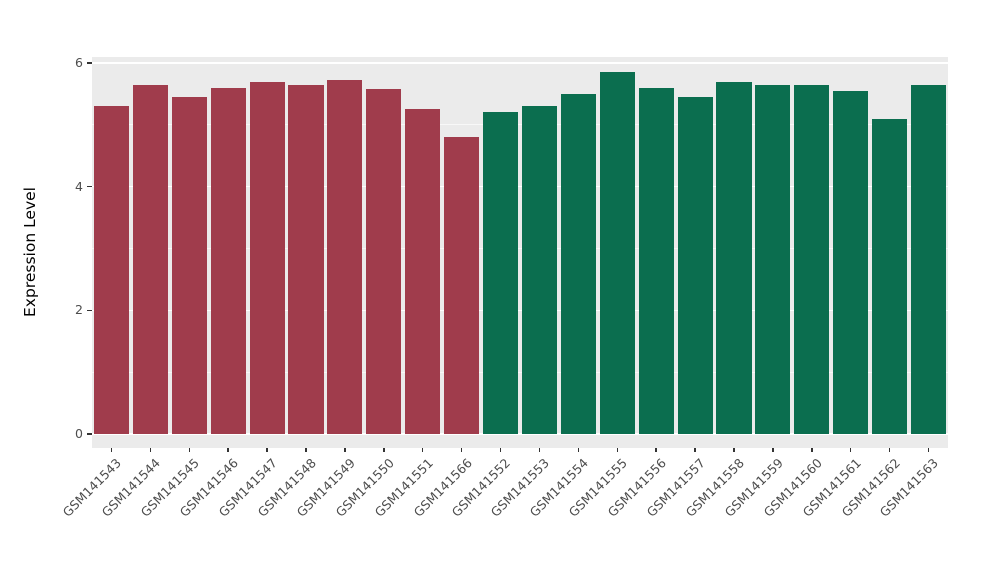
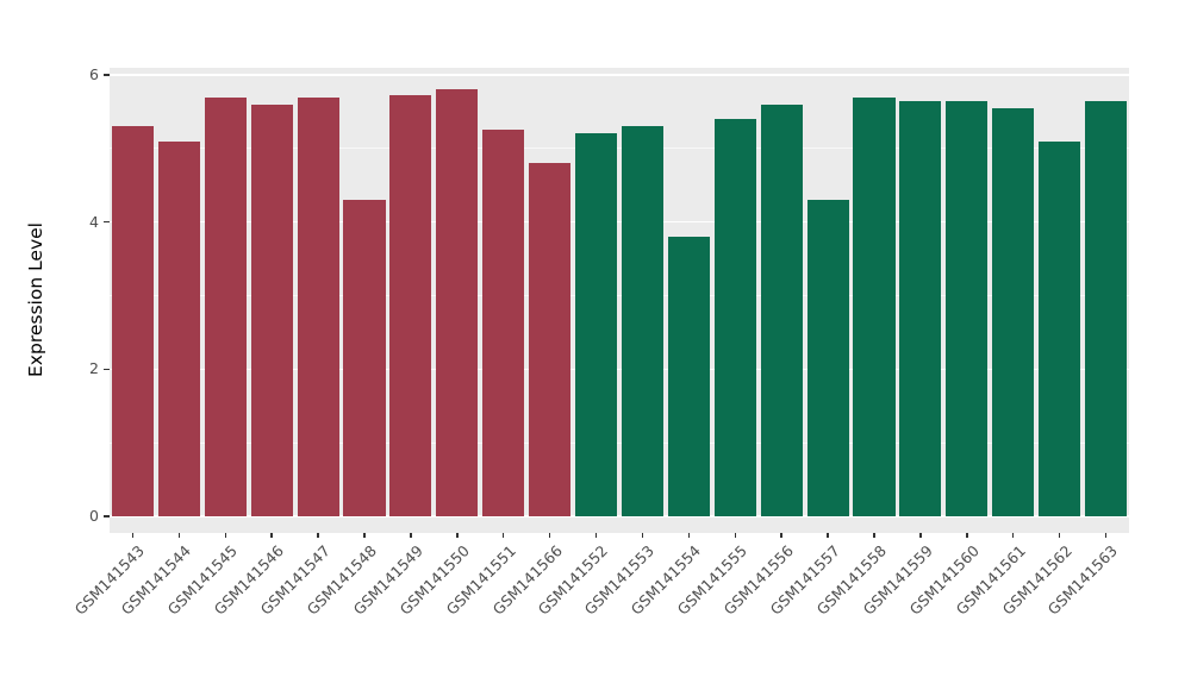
GSM141544: 5.7 -> 5.1
GSM141545: 5.5 -> 5.7
GSM141548: 5.7 -> 4.3
GSM141550: 5.6 -> 5.8
GSM141554: 5.5 -> 3.8
GSM141555: 5.8 -> 5.4
GSM141557: 5.5 -> 4.3
